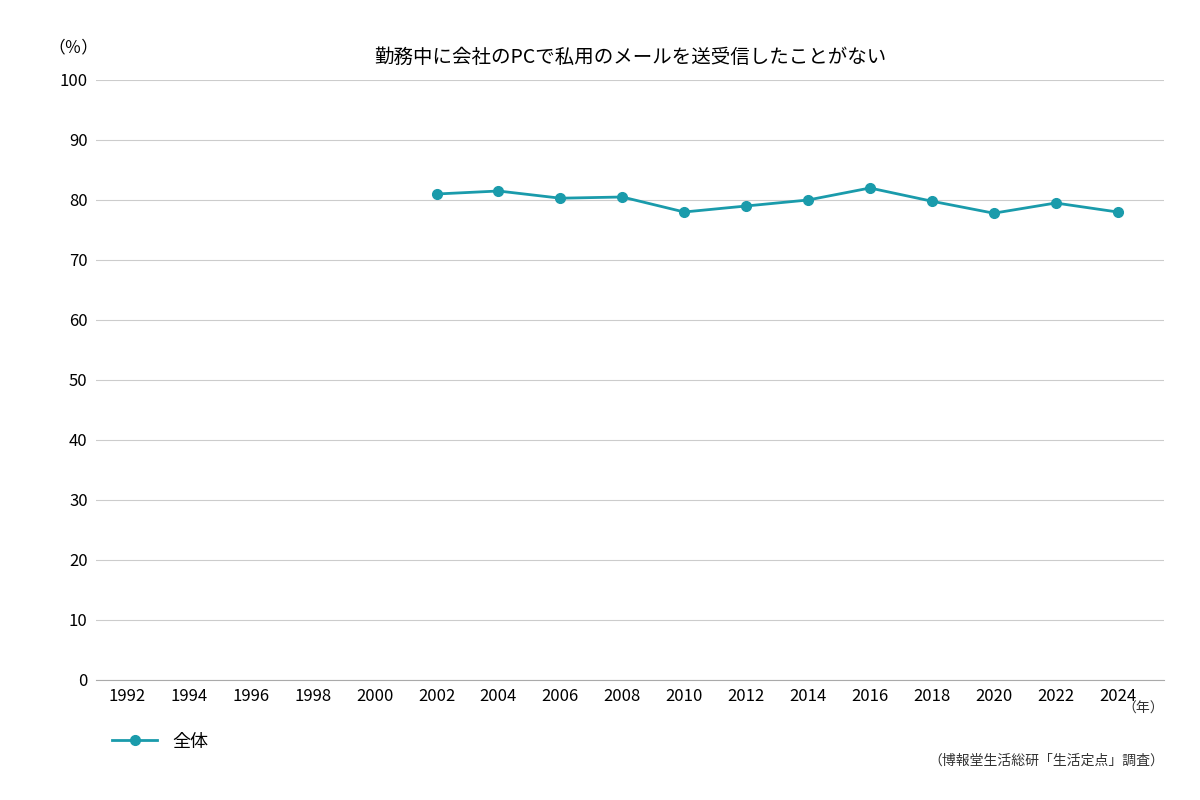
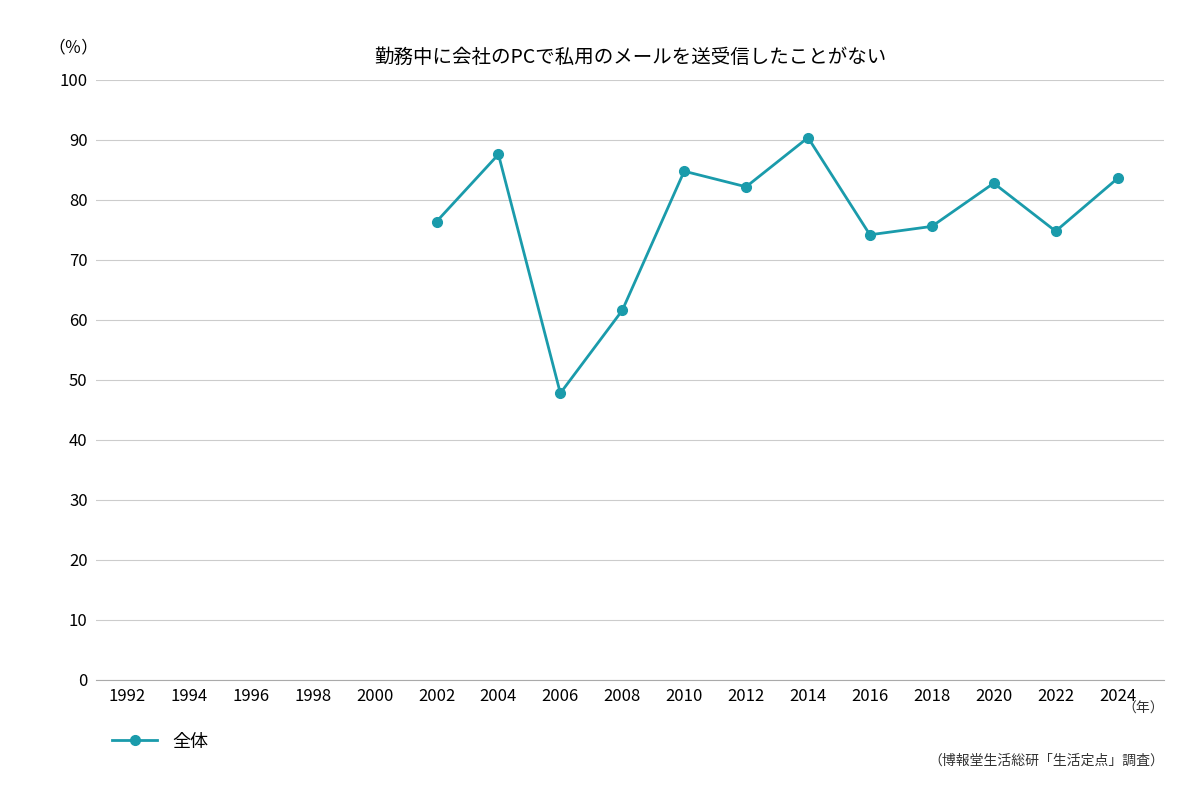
2002: 81.0 -> 76.4
2004: 81.5 -> 87.6
2006: 80.3 -> 47.8
2008: 80.5 -> 61.6
2010: 78.0 -> 84.8
2012: 79.0 -> 82.2
2014: 80.0 -> 90.4
2016: 82.0 -> 74.2
2018: 79.8 -> 75.6
2020: 77.8 -> 82.8
2022: 79.5 -> 74.8
2024: 78.0 -> 83.6
